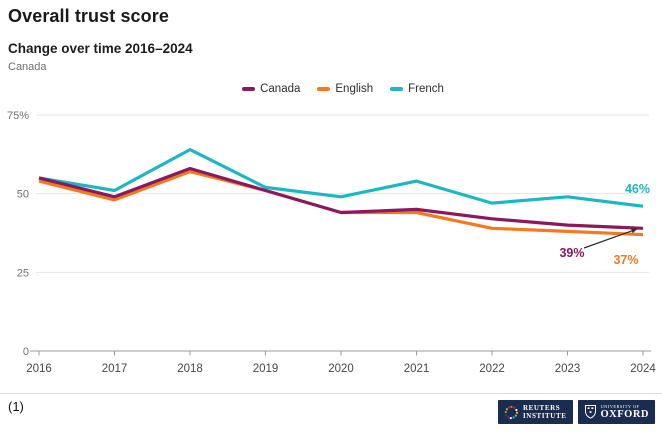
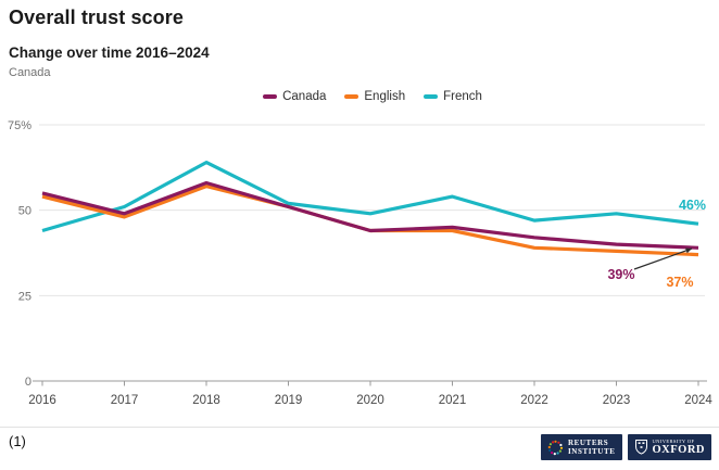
French/2016: 55% -> 44%
